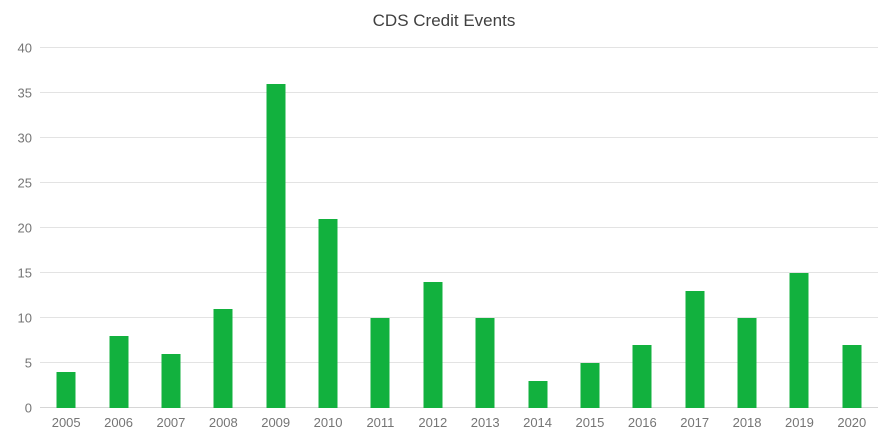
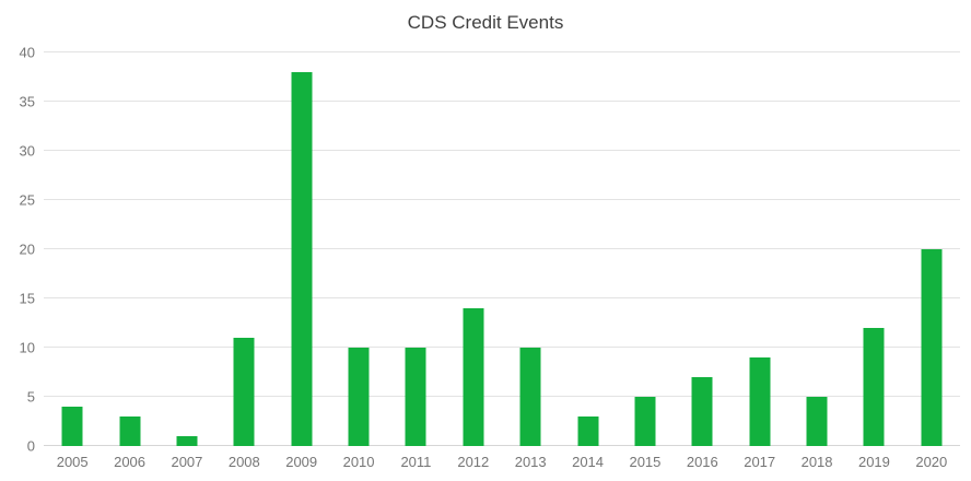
2006: 8 -> 3
2007: 6 -> 1
2009: 36 -> 38
2010: 21 -> 10
2017: 13 -> 9
2018: 10 -> 5
2019: 15 -> 12
2020: 7 -> 20
